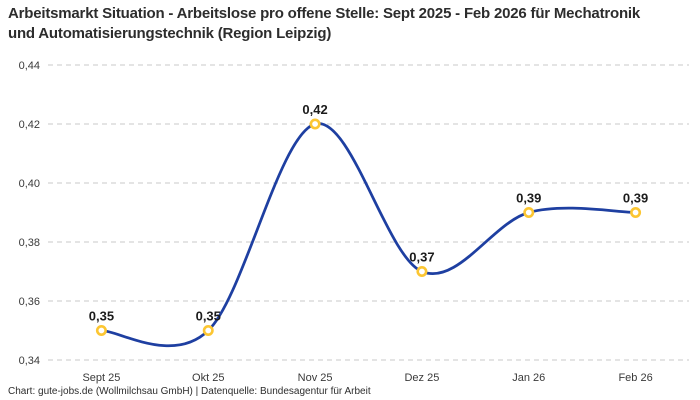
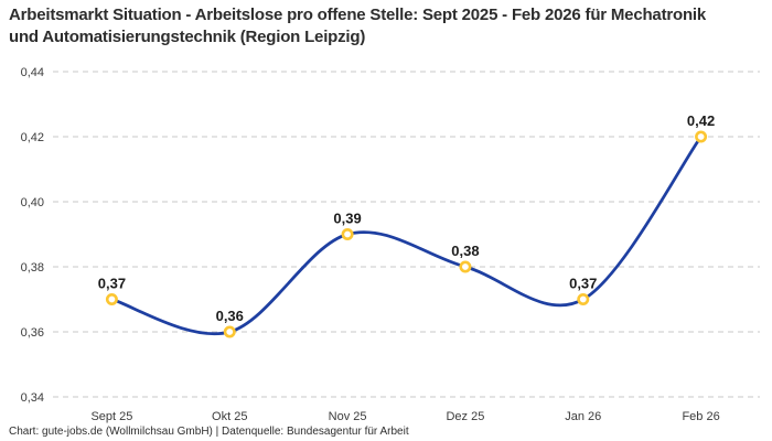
Sept 25: 0,35 -> 0,37
Okt 25: 0,35 -> 0,36
Nov 25: 0,42 -> 0,39
Dez 25: 0,37 -> 0,38
Jan 26: 0,39 -> 0,37
Feb 26: 0,39 -> 0,42
